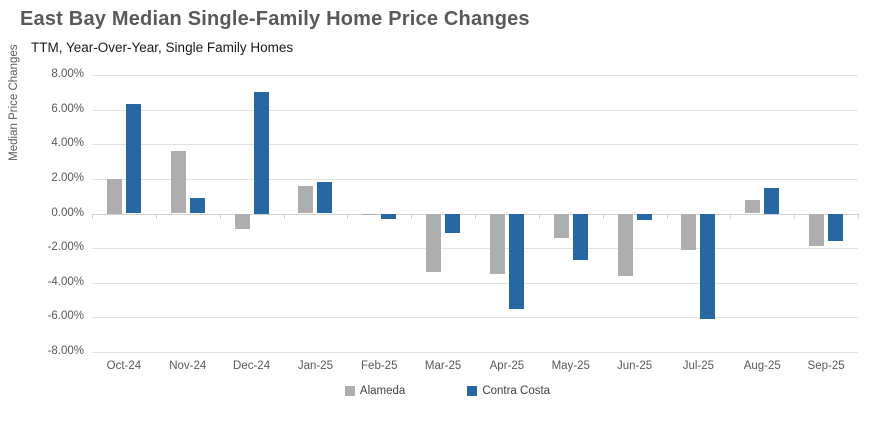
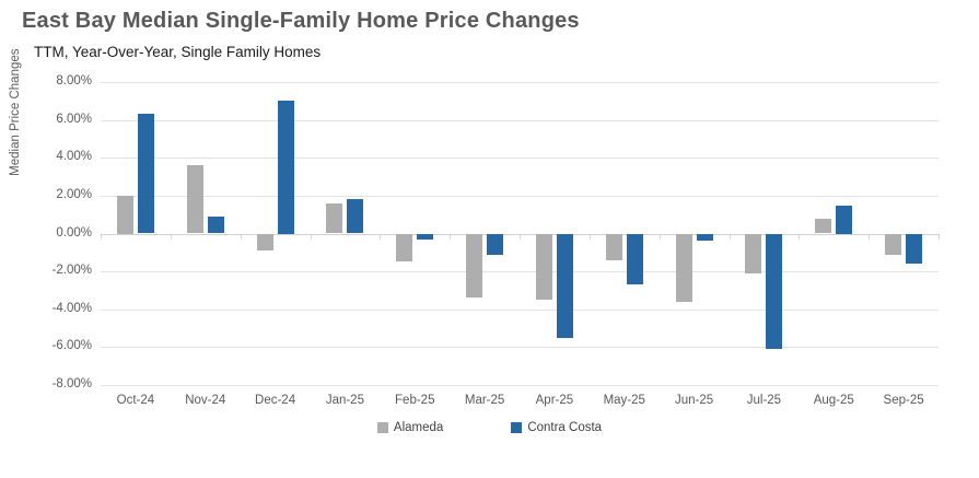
Alameda/Feb-25: -0.1% -> -1.5%
Alameda/Sep-25: -1.9% -> -1.1%
